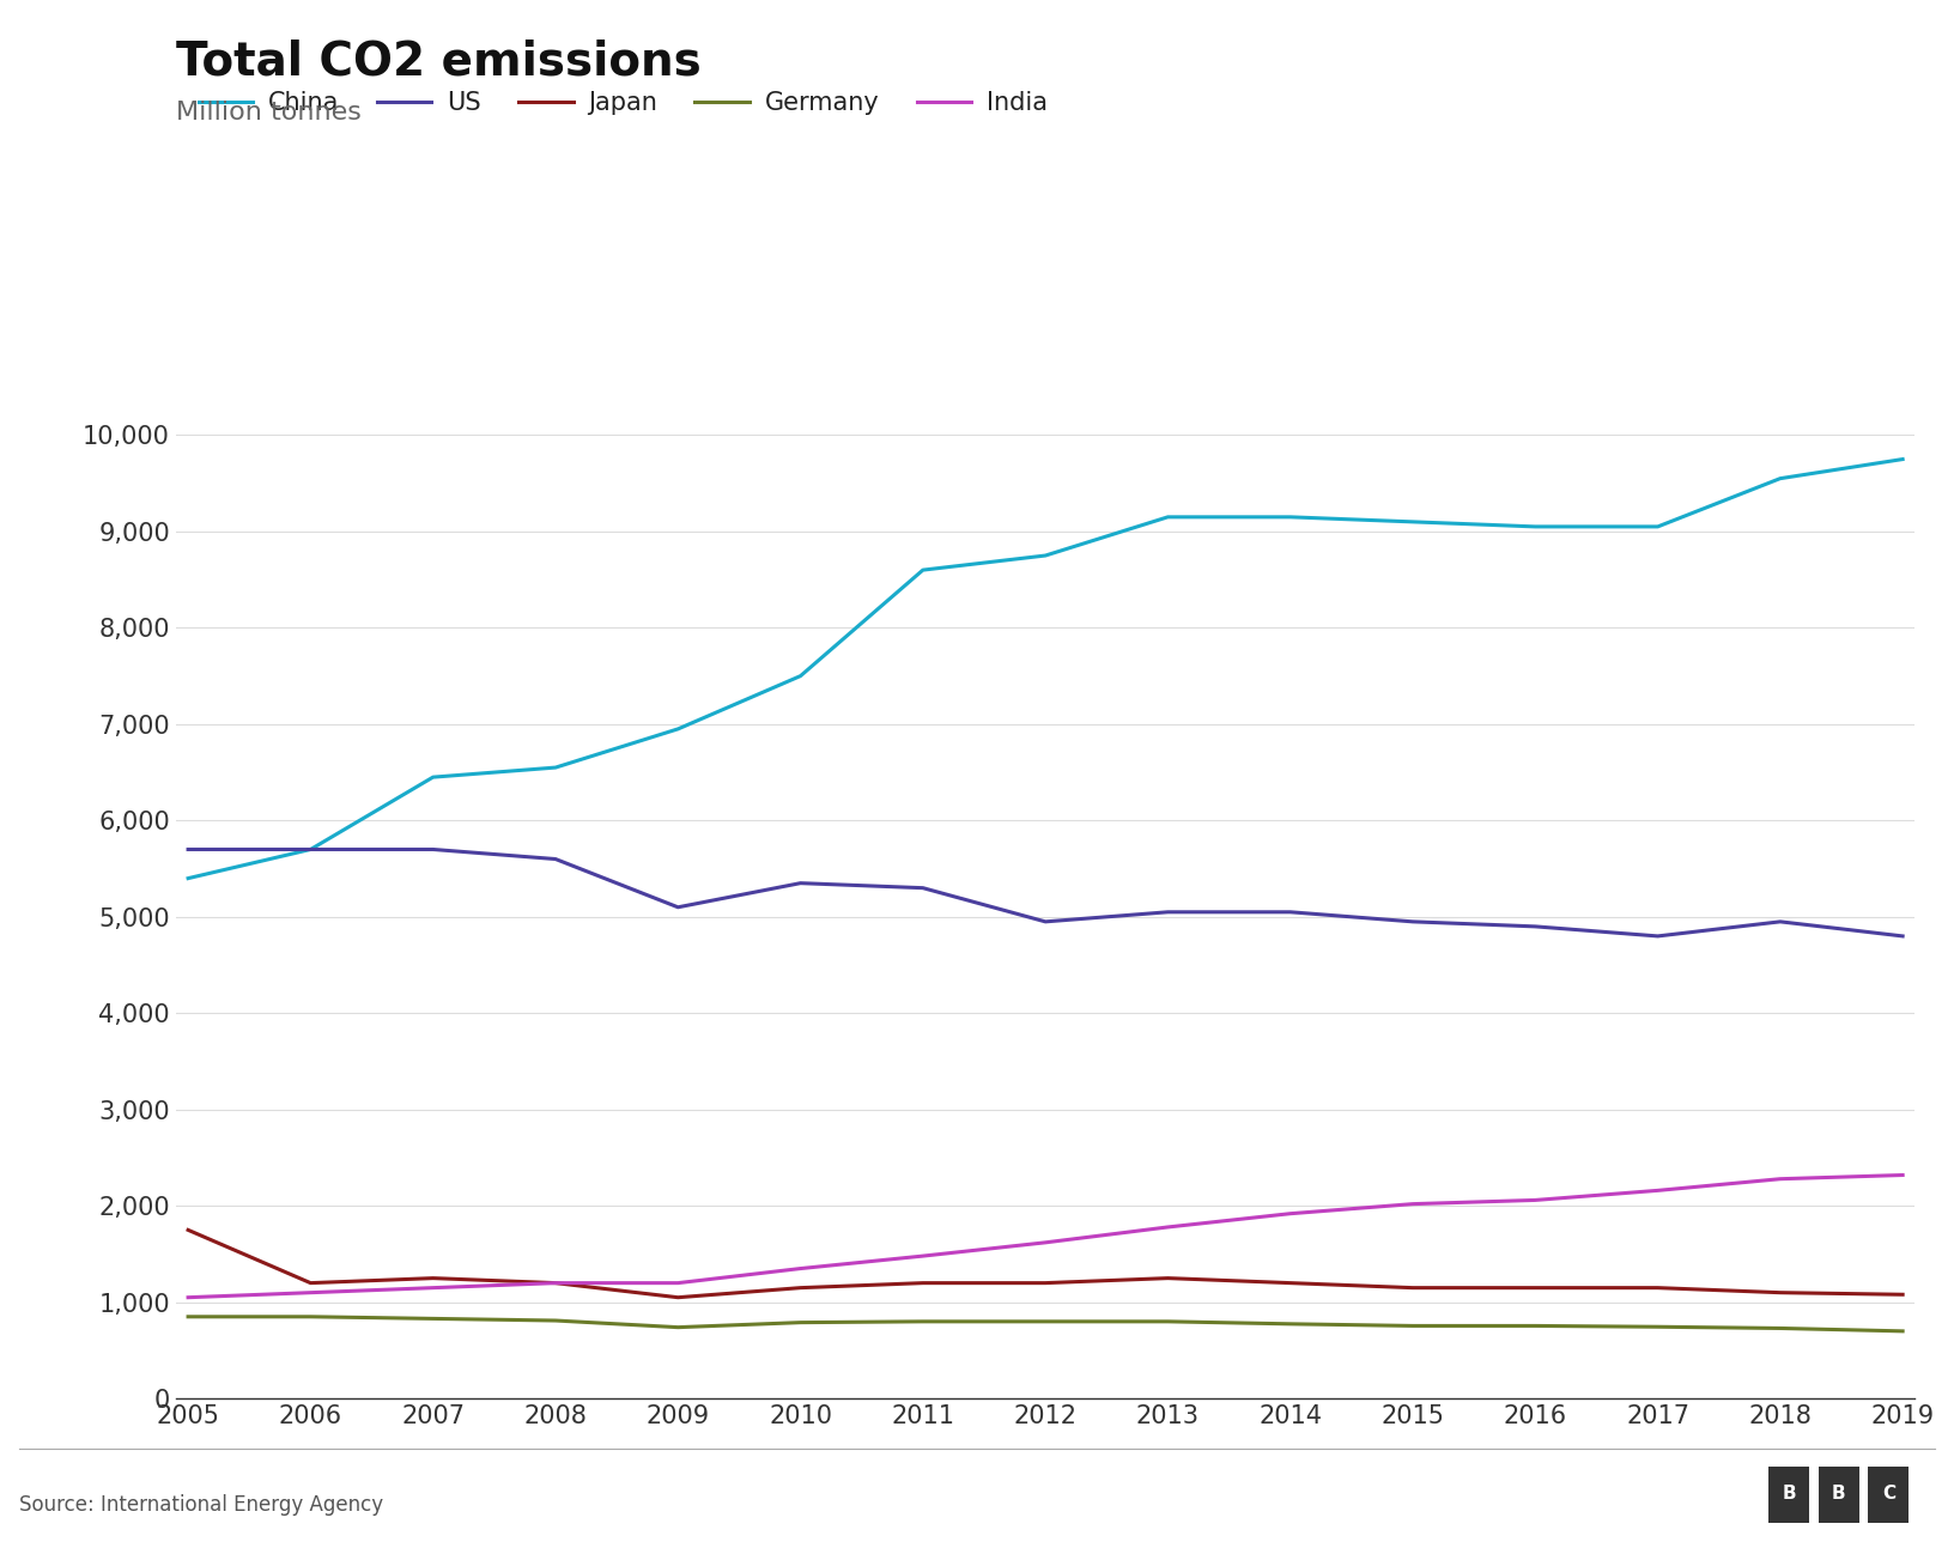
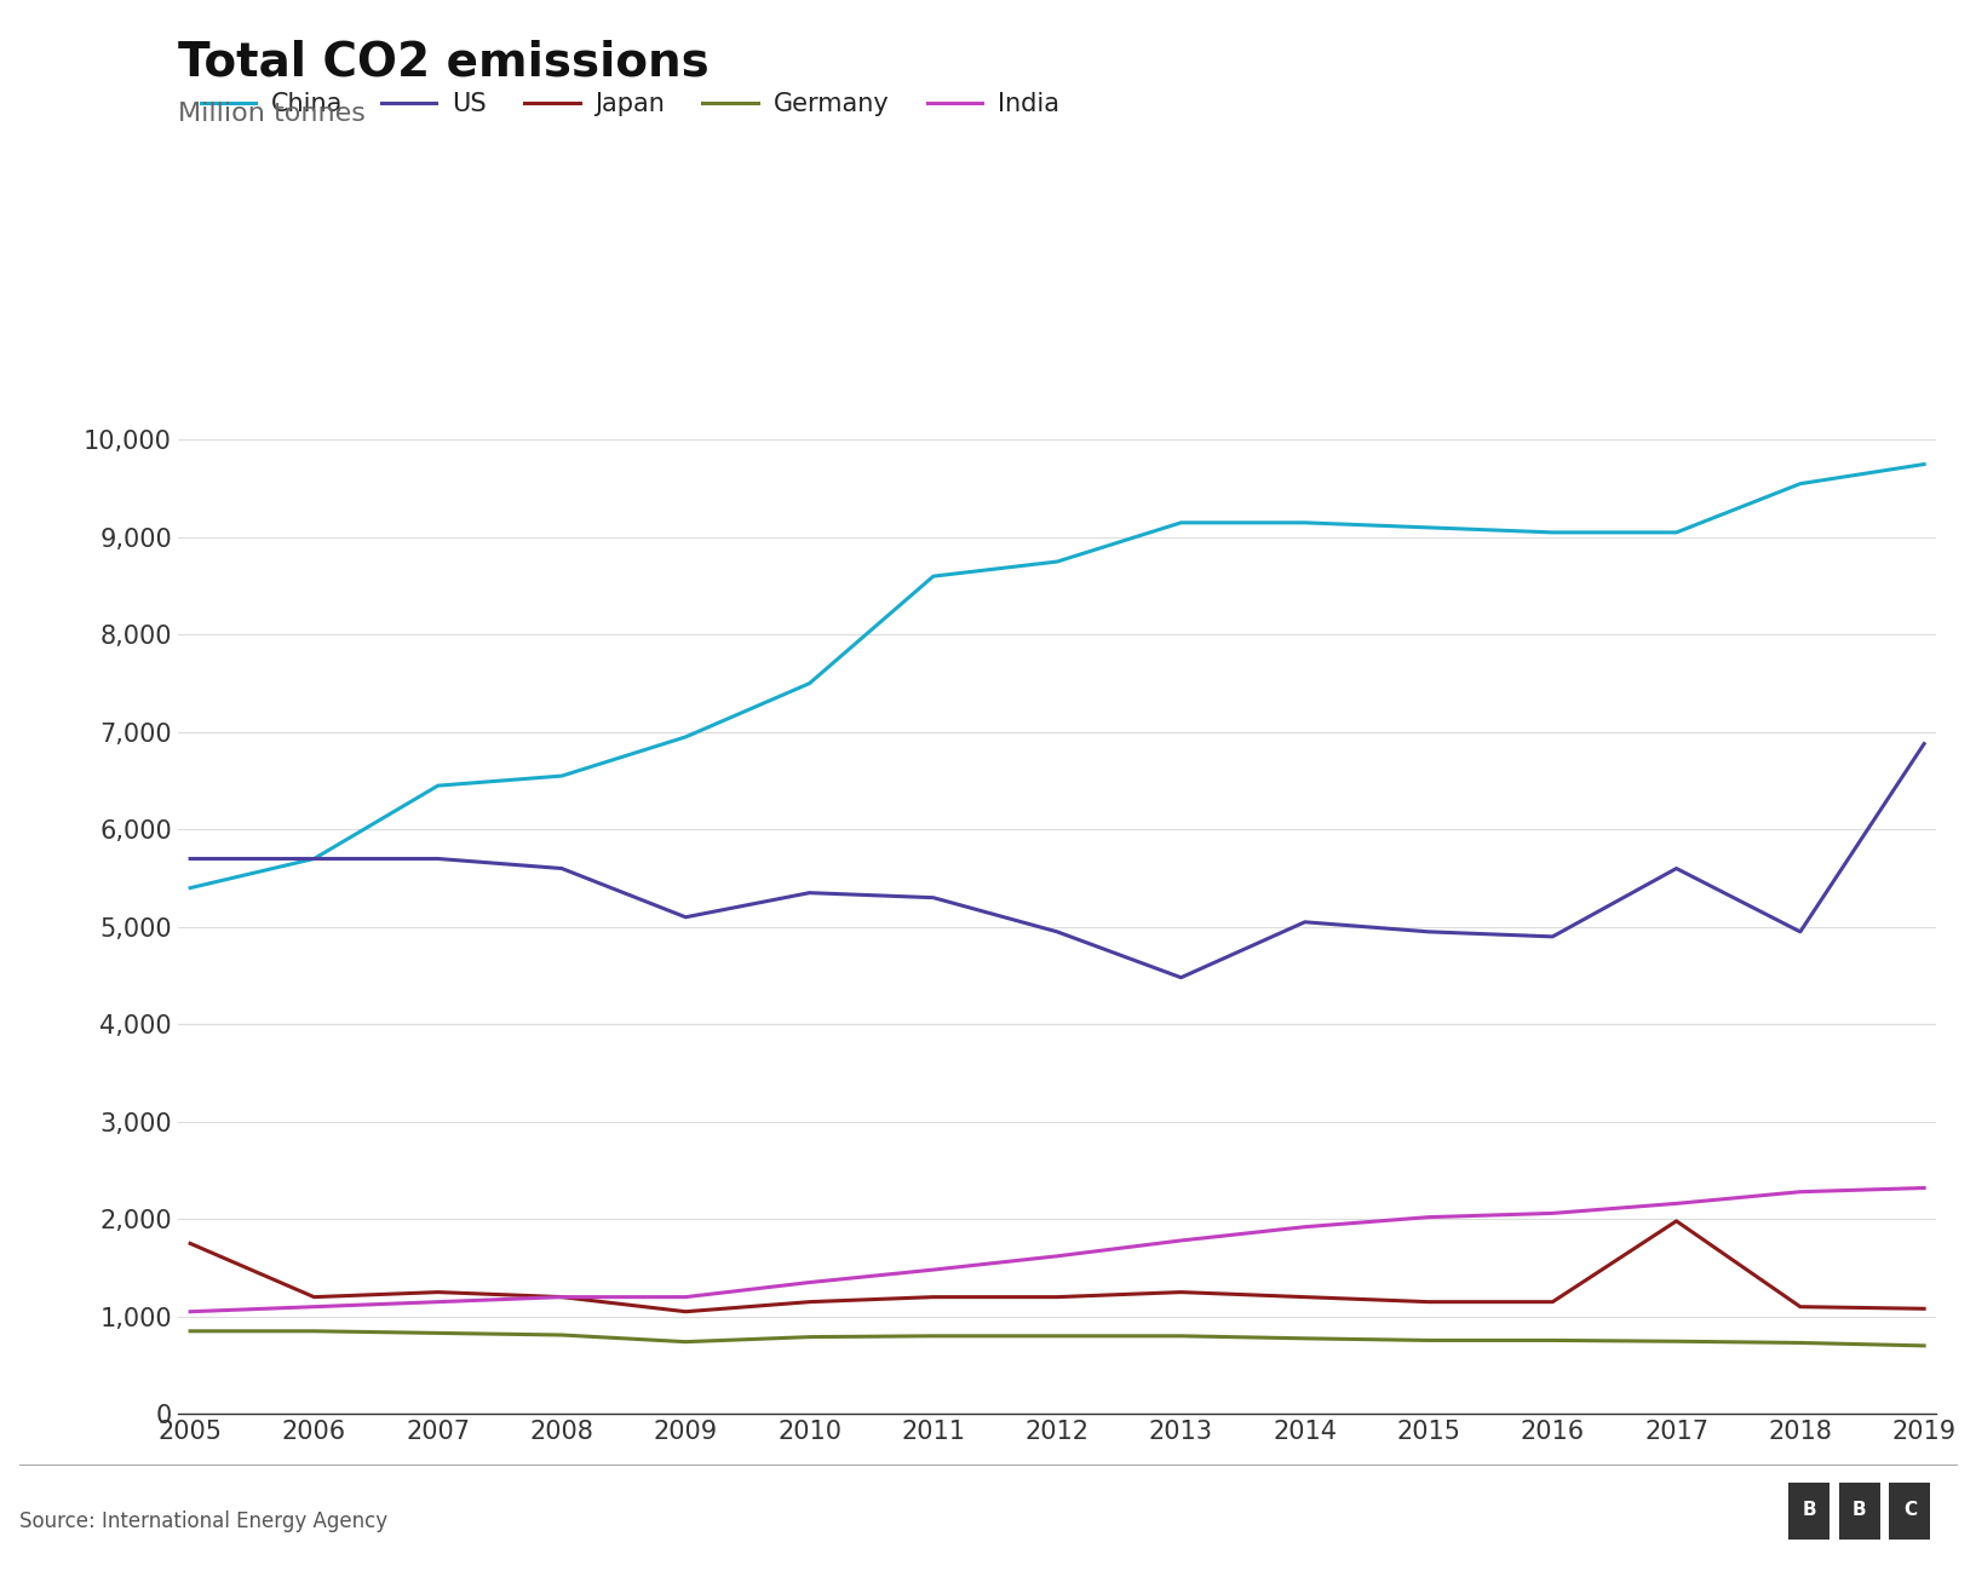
US/2013: 5,050 -> 4,480
US/2017: 4,800 -> 5,600
Japan/2017: 1,150 -> 1,980
US/2019: 4,800 -> 6,880
